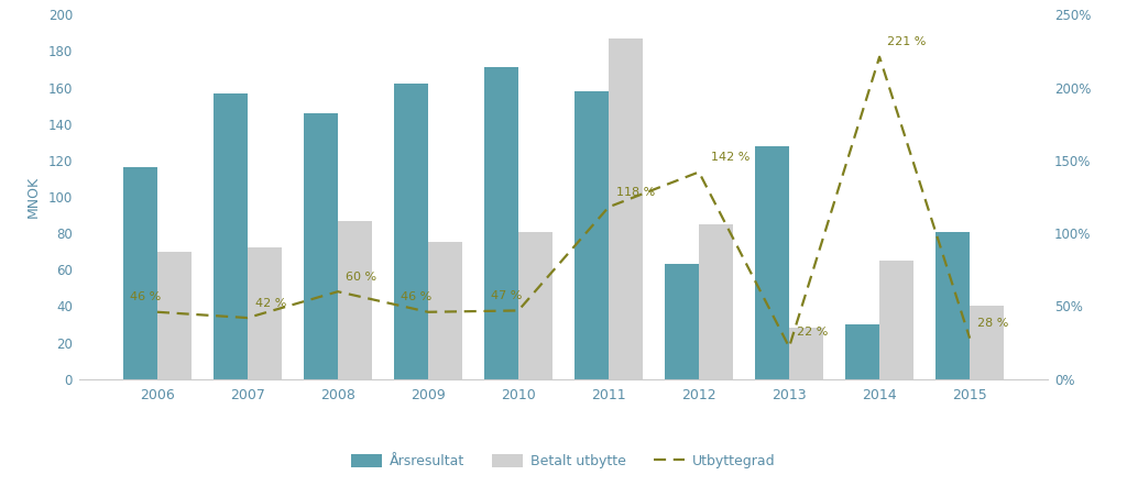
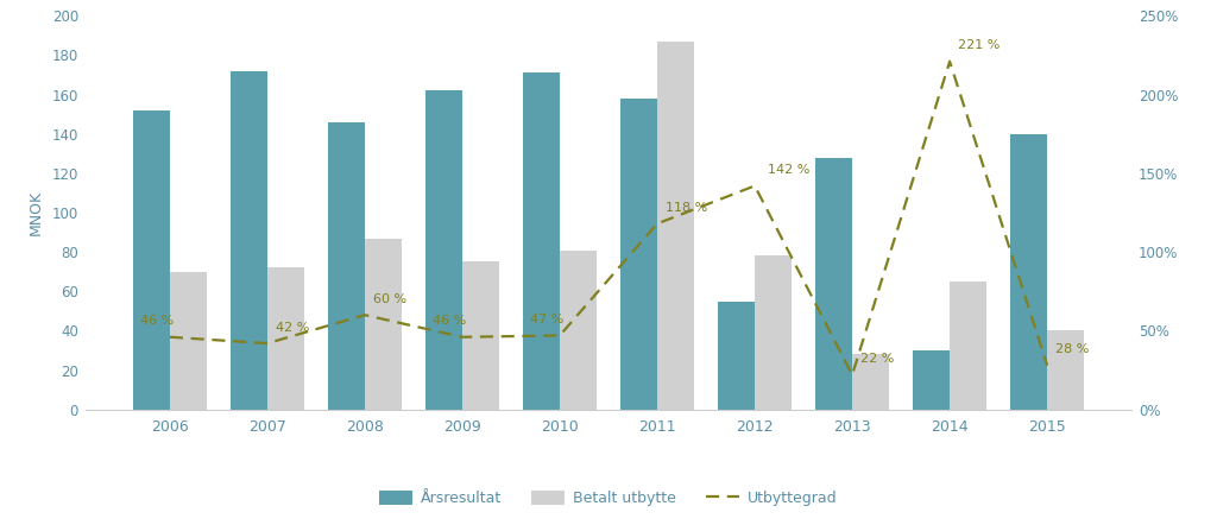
Årsresultat/2006: 116 -> 152
Årsresultat/2007: 157 -> 172
Årsresultat/2012: 63 -> 55
Betalt utbytte/2012: 85 -> 78
Årsresultat/2015: 81 -> 140
